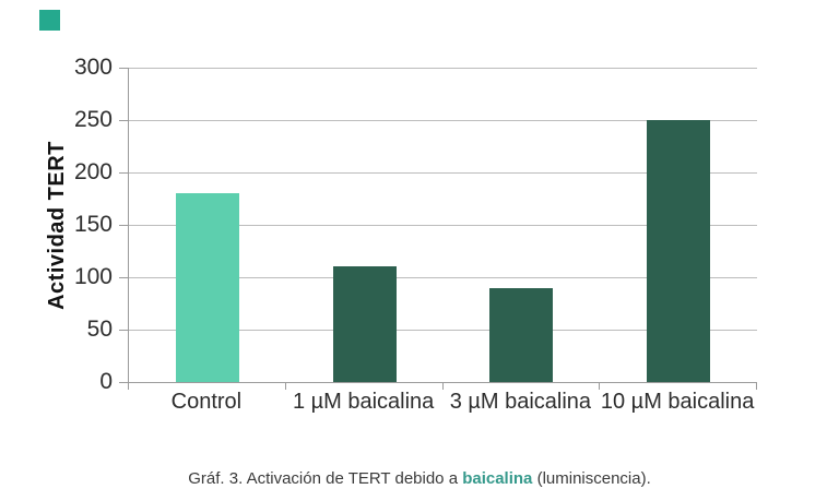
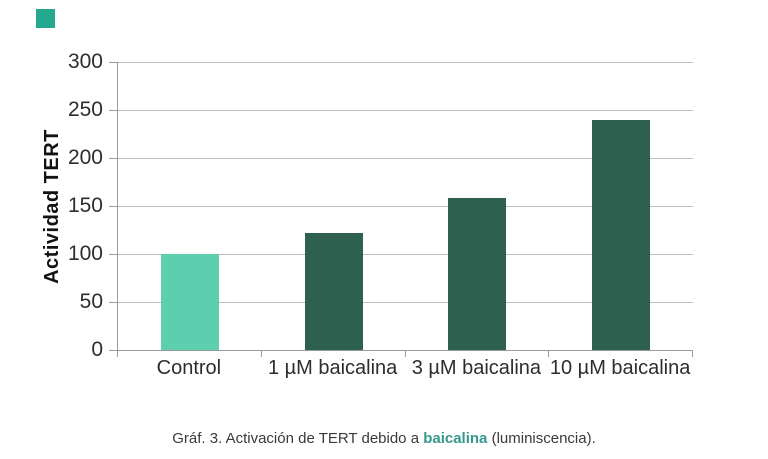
Control: 180 -> 100
1 µM baicalina: 110 -> 120
3 µM baicalina: 90 -> 160
10 µM baicalina: 250 -> 240
